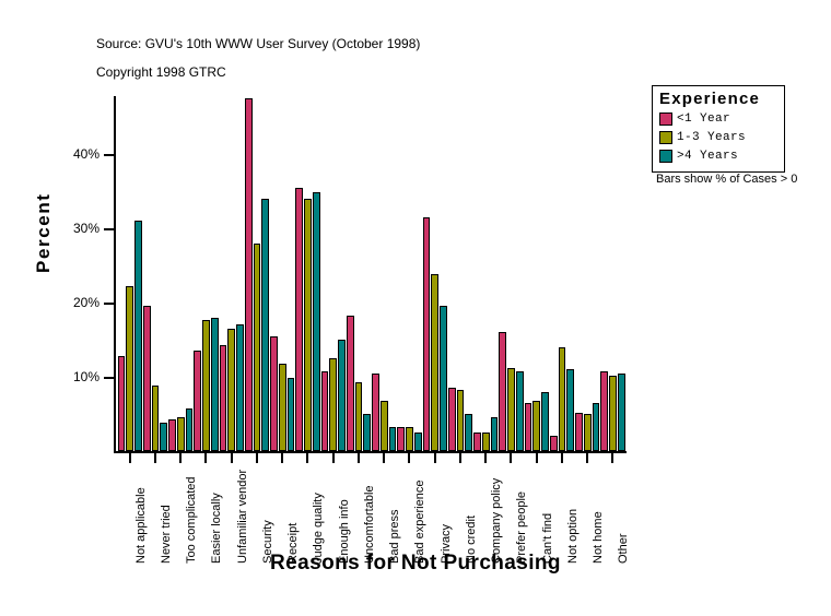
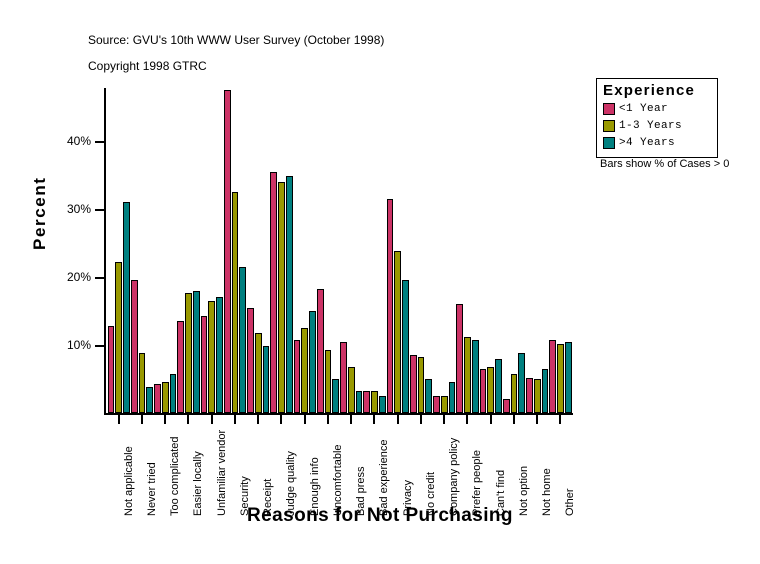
1-3 Years/Security: 28% -> 32%
>4 Years/Security: 34% -> 22%
1-3 Years/Not option: 14% -> 6%
>4 Years/Not option: 11% -> 9%
